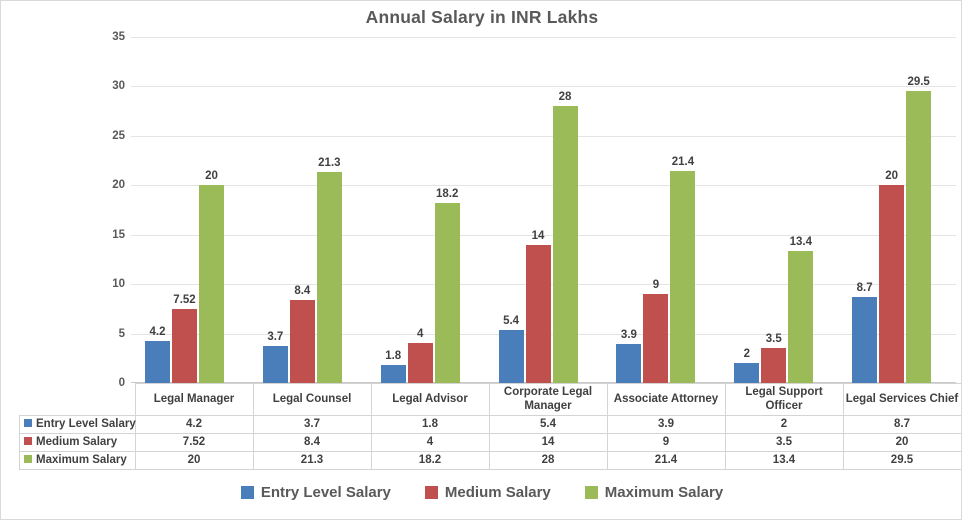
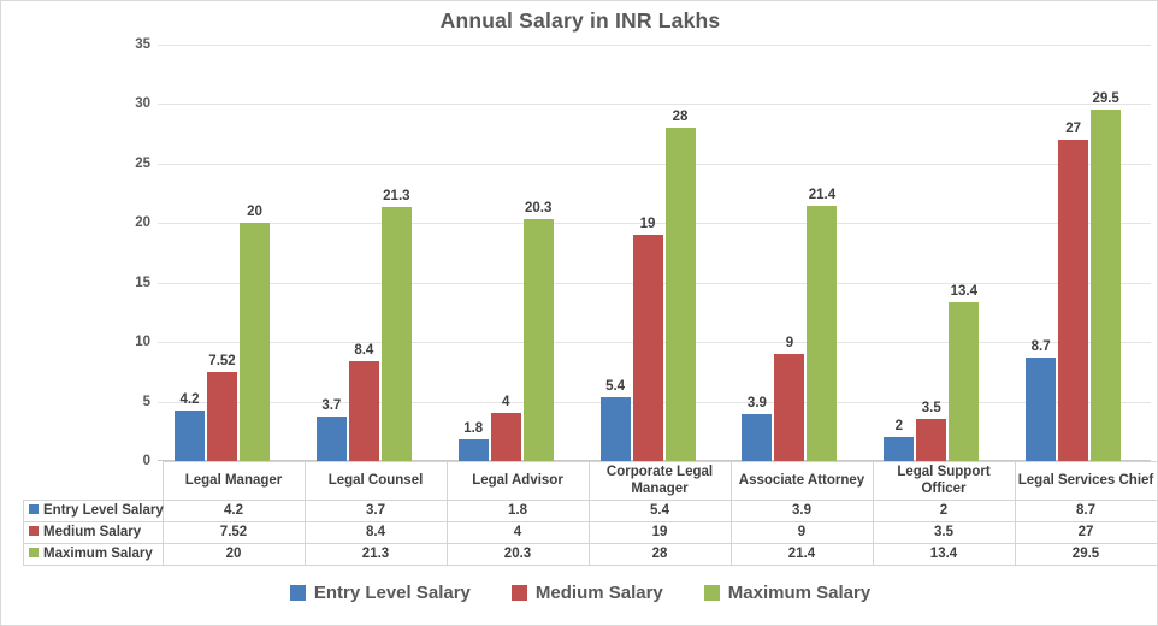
Maximum Salary/Legal Advisor: 18.2 -> 20.3
Medium Salary/Corporate Legal Manager: 14 -> 19
Medium Salary/Legal Services Chief: 20 -> 27
